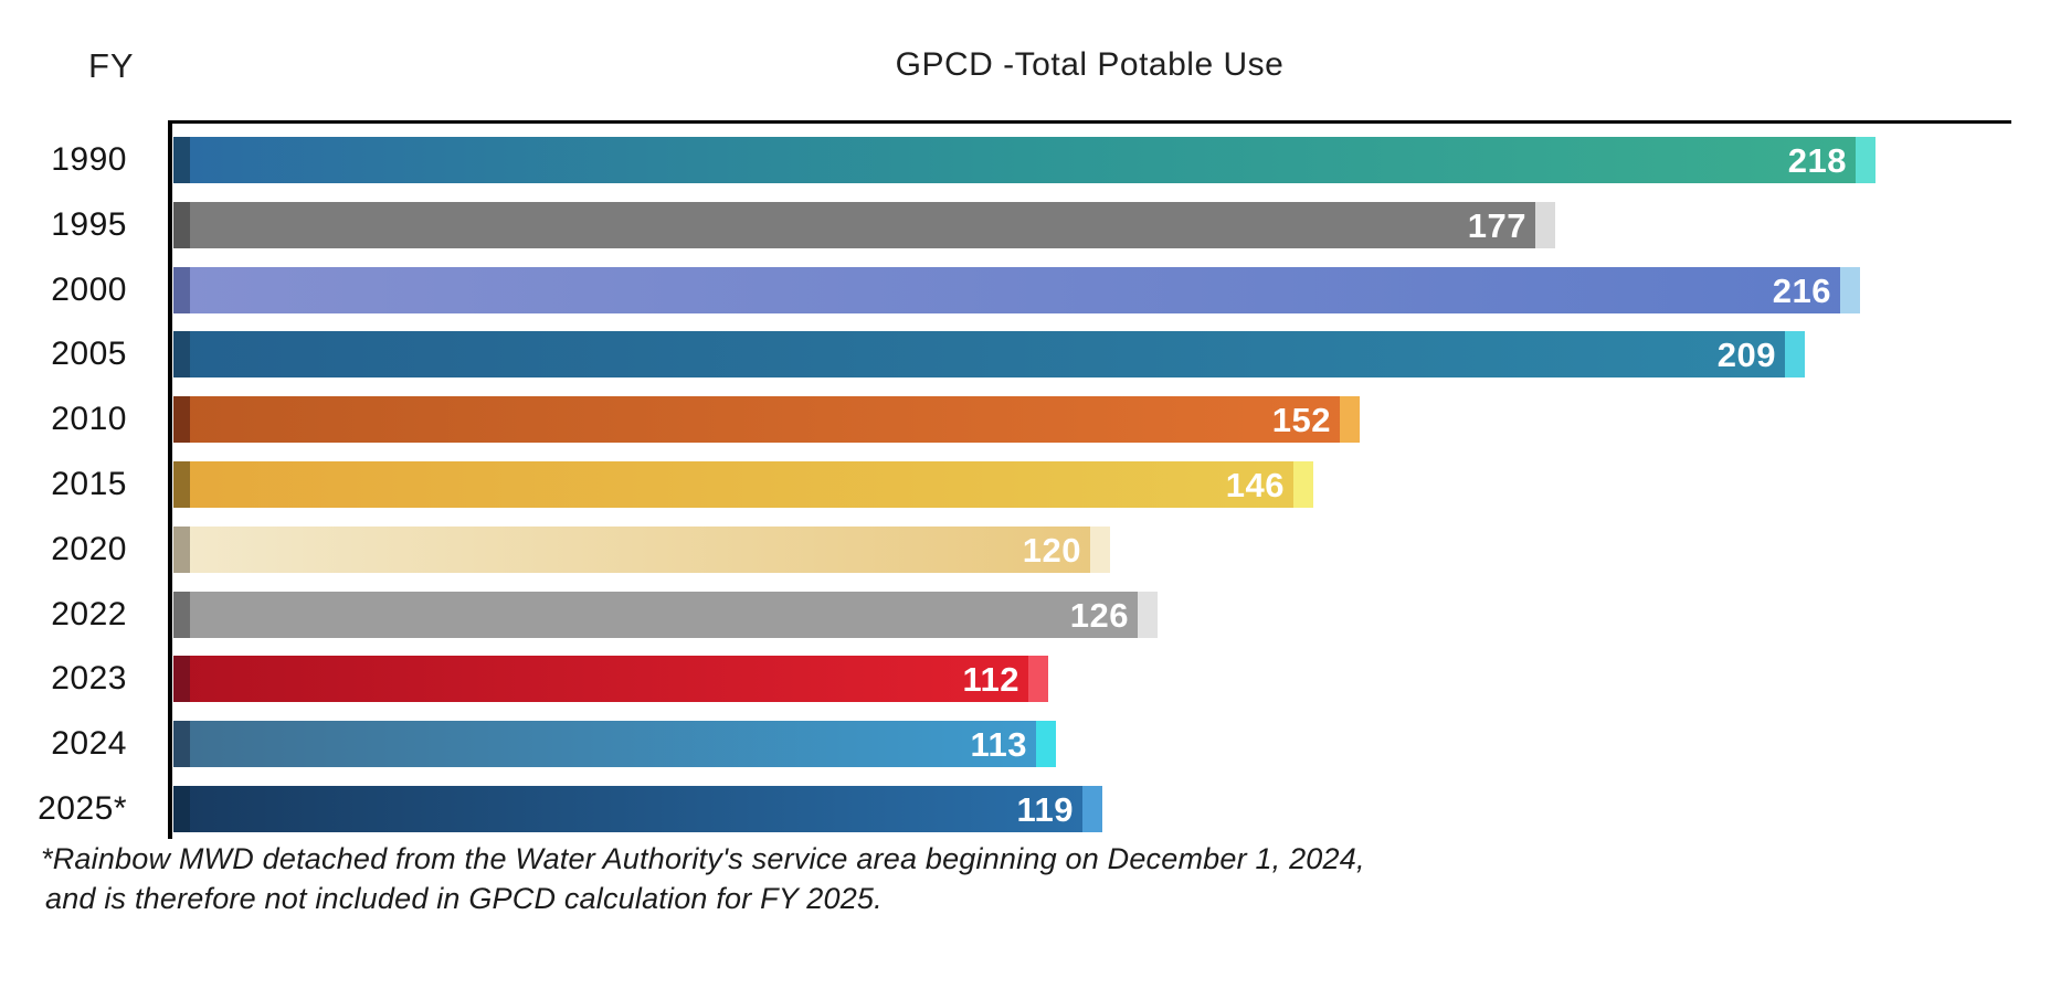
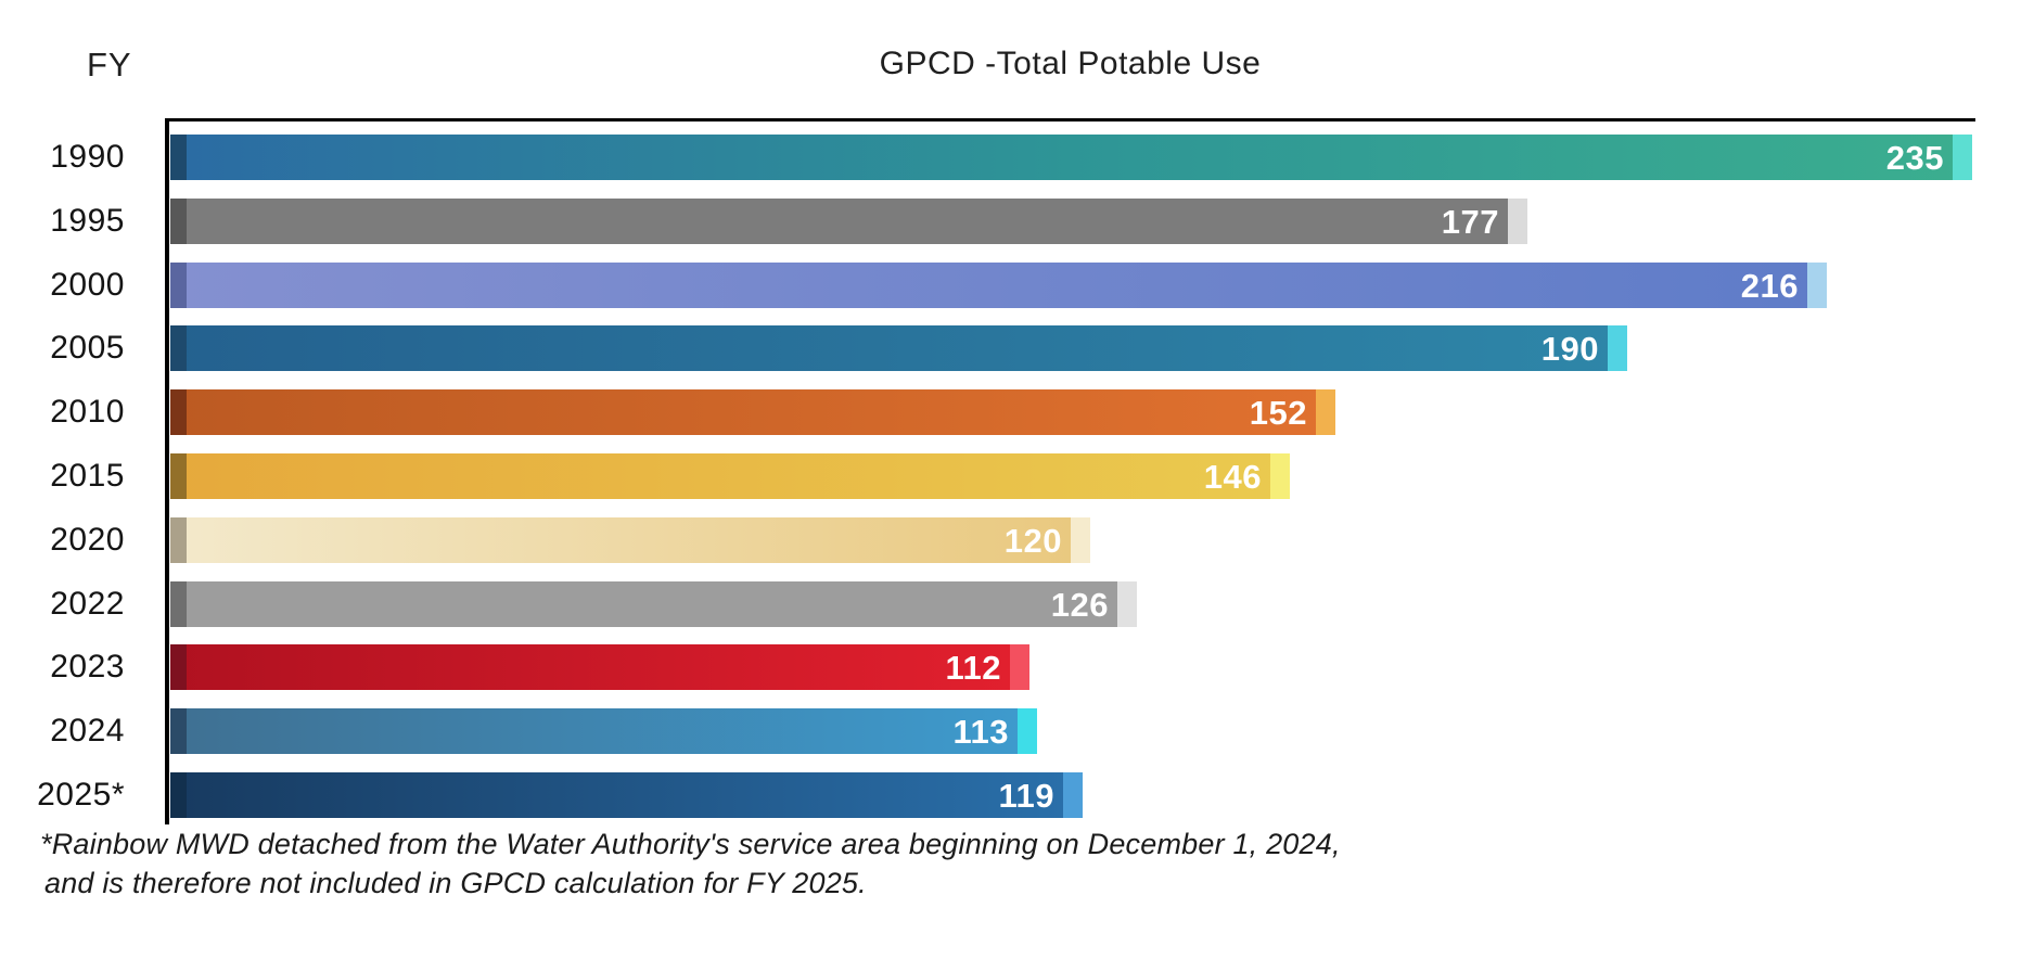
1990: 218 -> 235
2005: 209 -> 190
